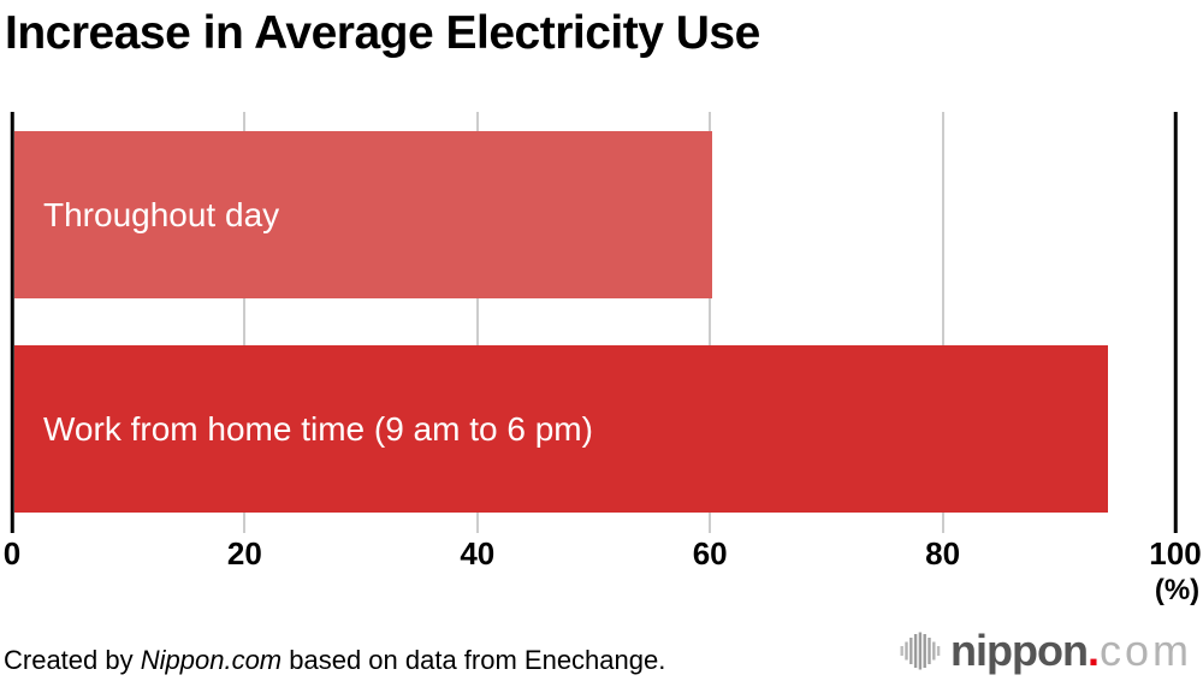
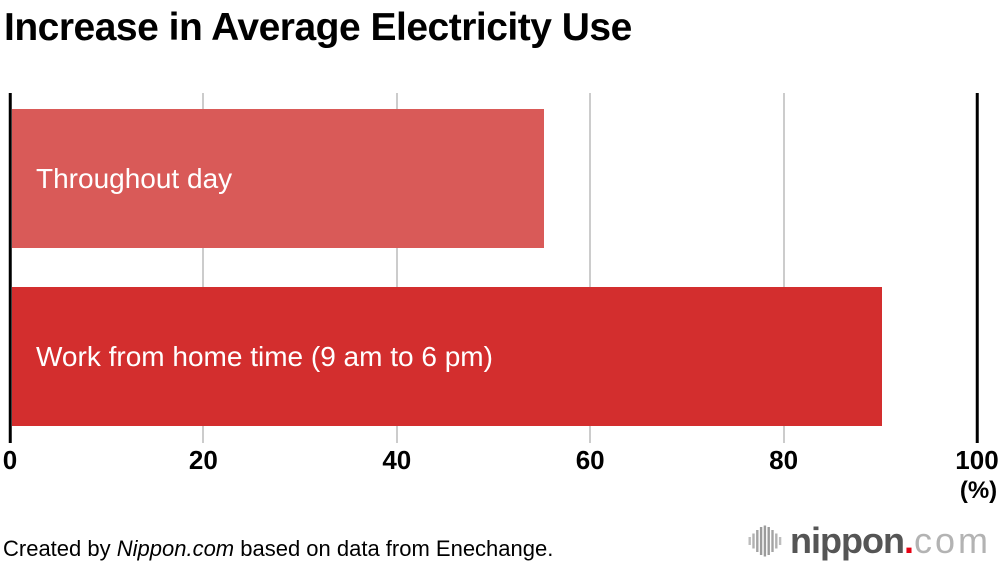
Throughout day: 60 -> 55
Work from home time (9 am to 6 pm): 94 -> 90
